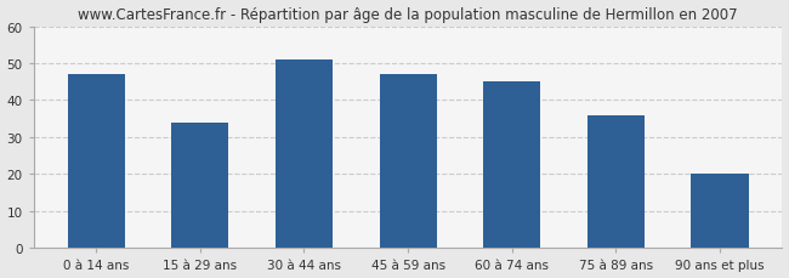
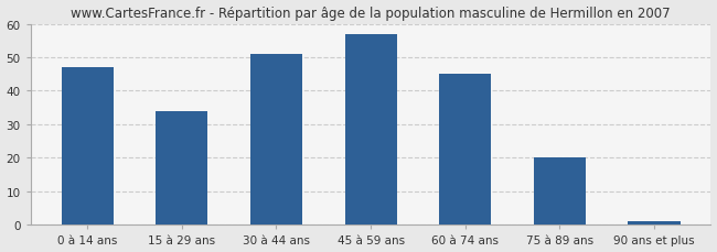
45 à 59 ans: 47 -> 57
75 à 89 ans: 36 -> 20
90 ans et plus: 20 -> 1
